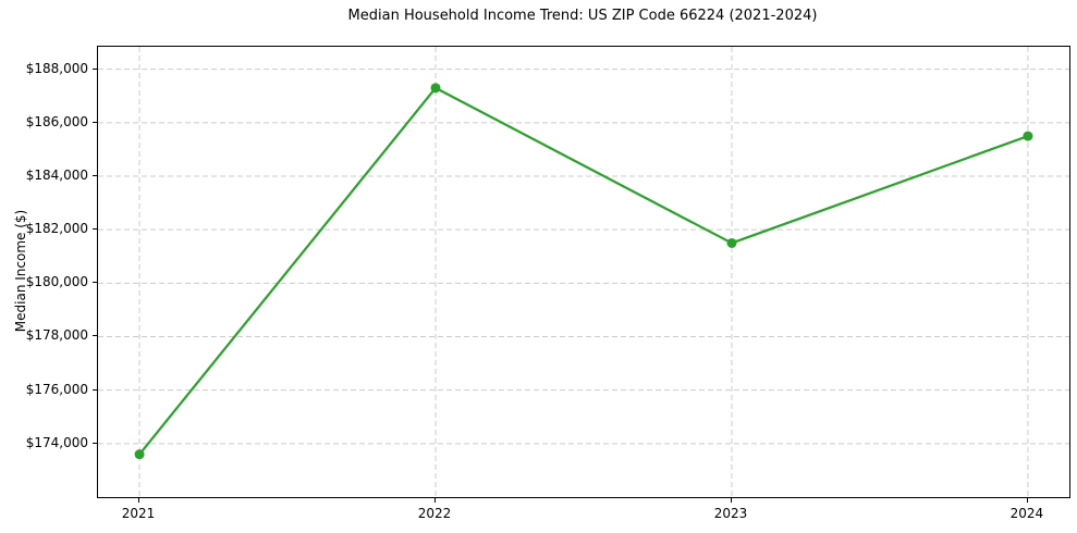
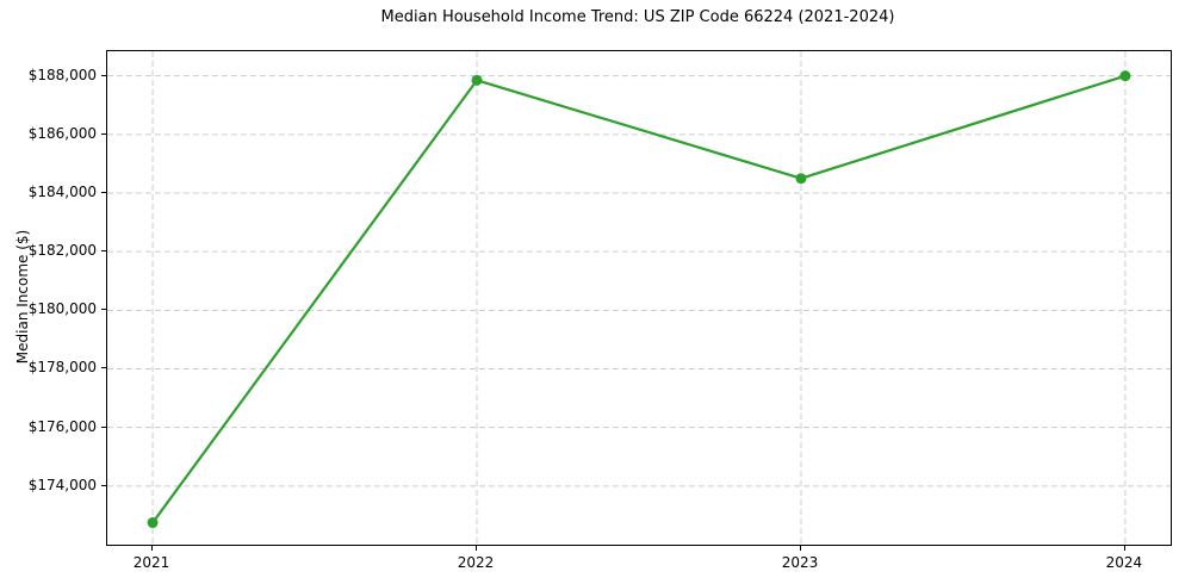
2021: $173600 -> $172800
2022: $187300 -> $187800
2023: $181500 -> $184500
2024: $185500 -> $188000
